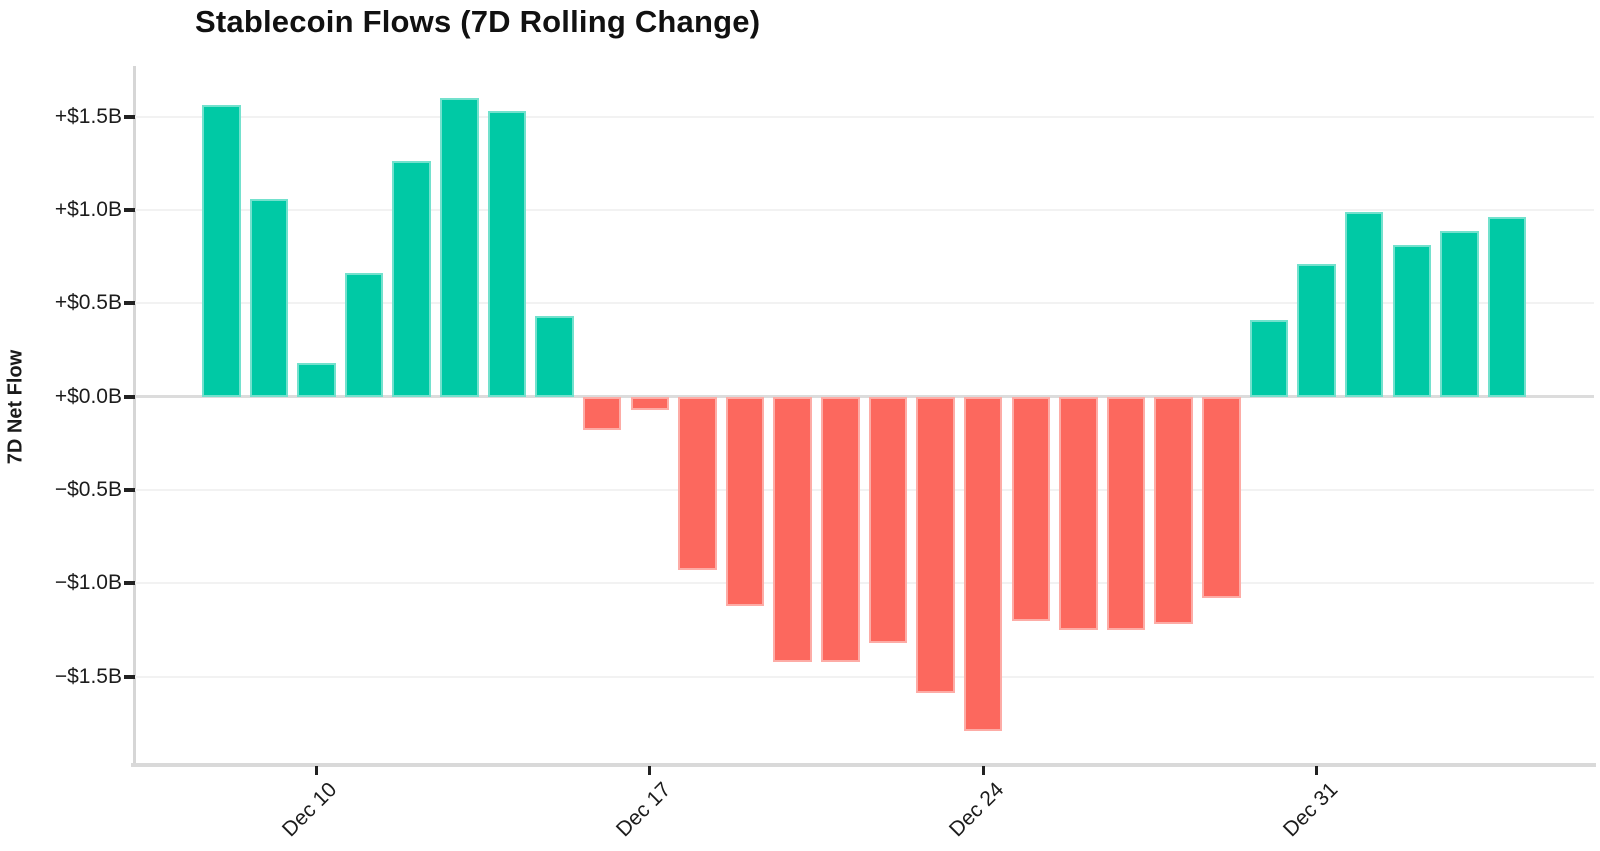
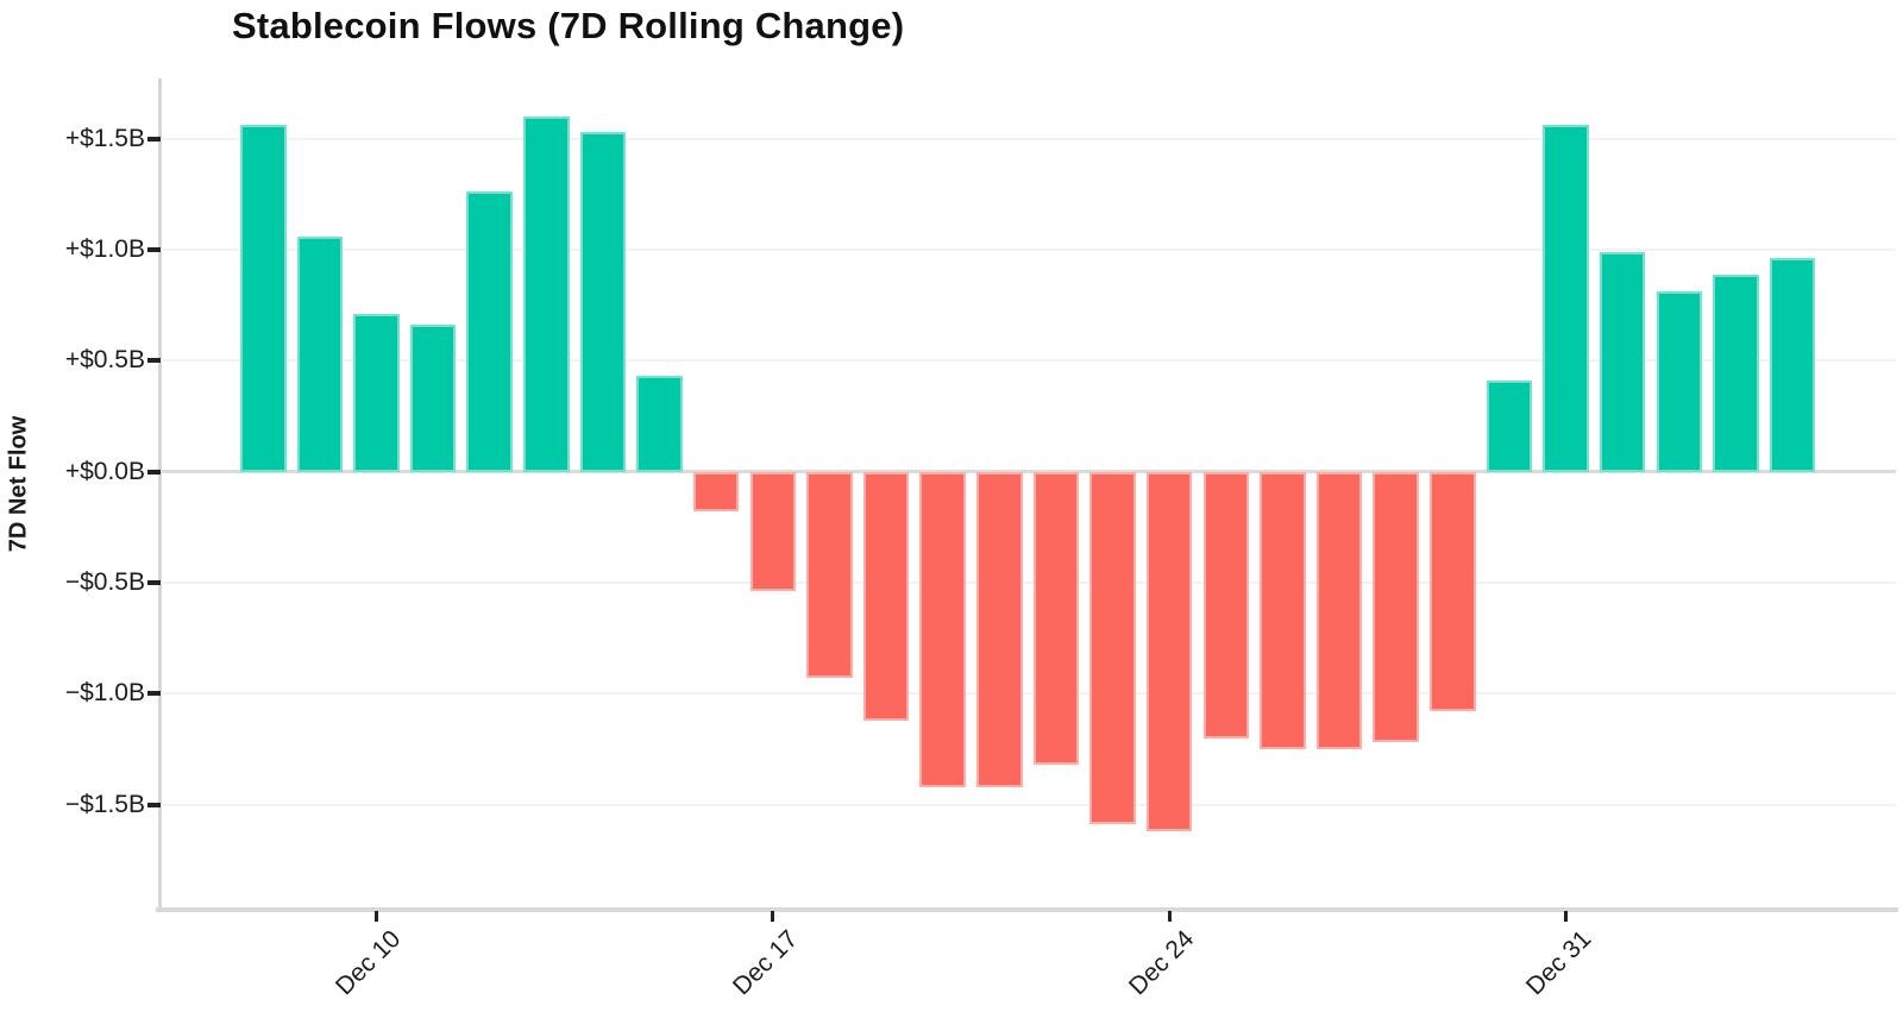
Dec 10: $0.18B -> $0.71B
Dec 17: -$0.07B -> -$0.54B
Dec 24: -$1.79B -> -$1.62B
Dec 31: $0.71B -> $1.56B
